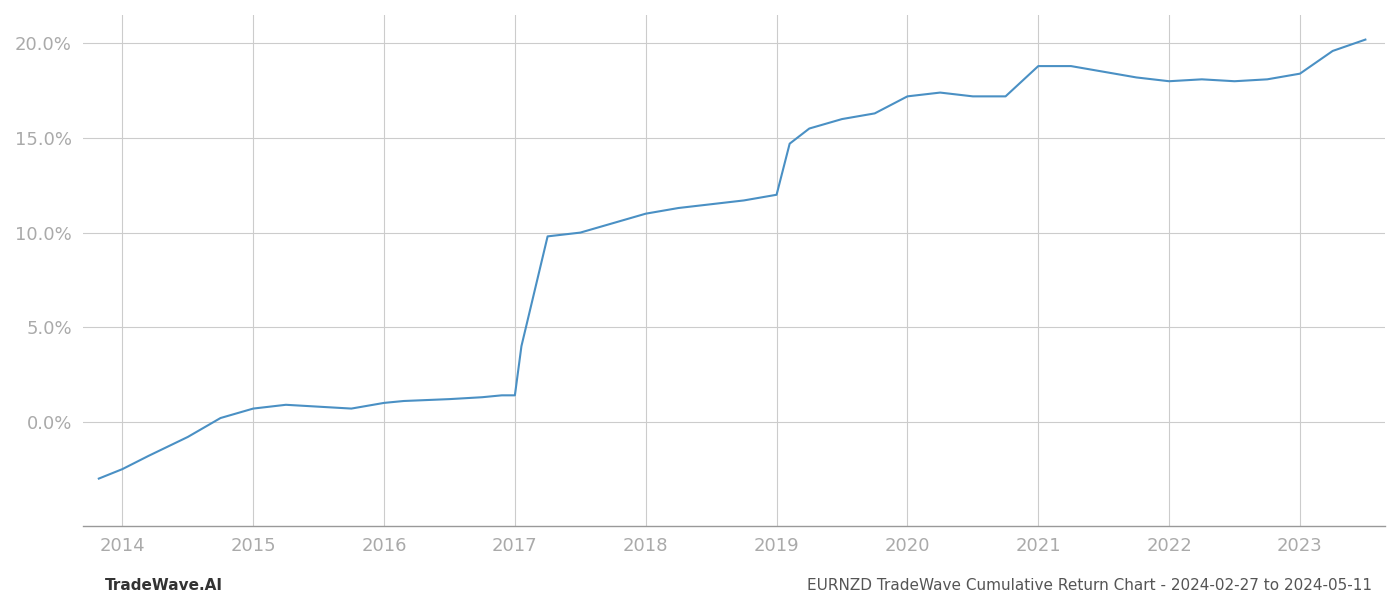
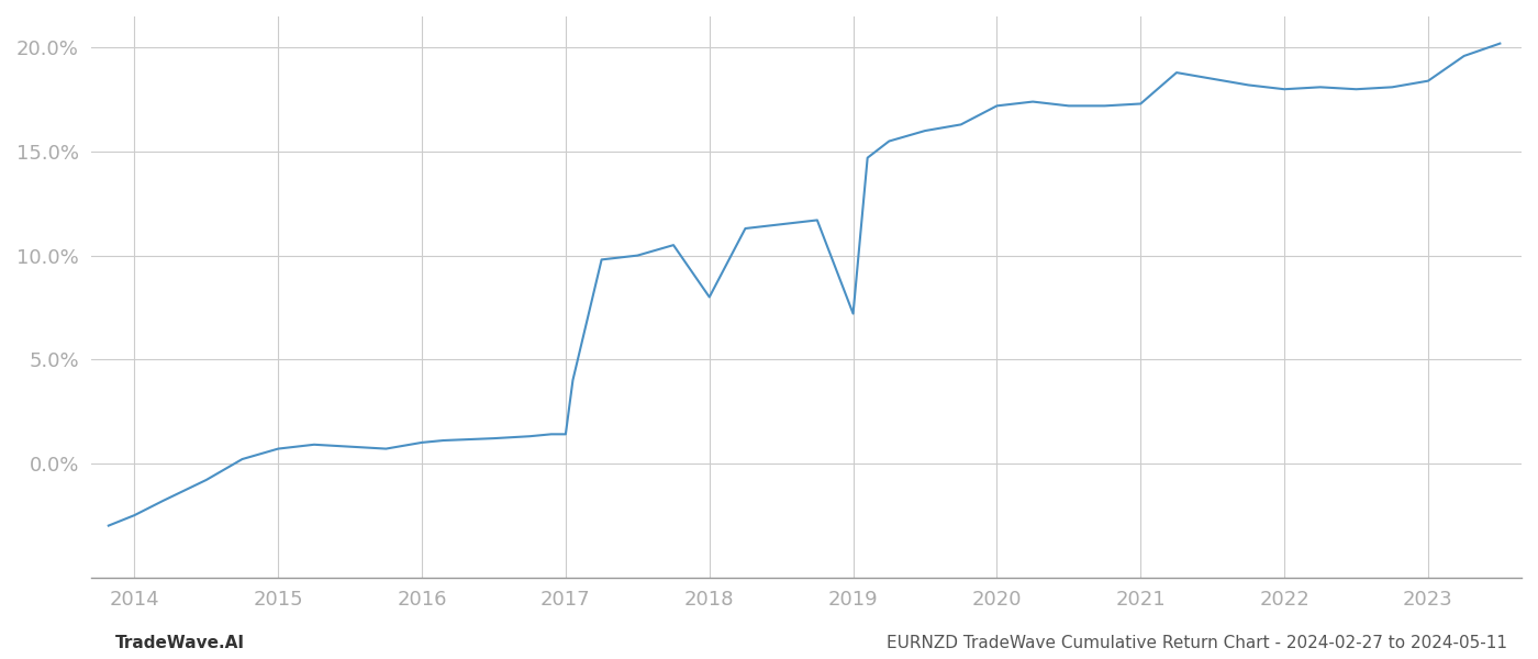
2018: 11.0% -> 8.0%
2019: 12.0% -> 7.2%
2021: 18.8% -> 17.3%
